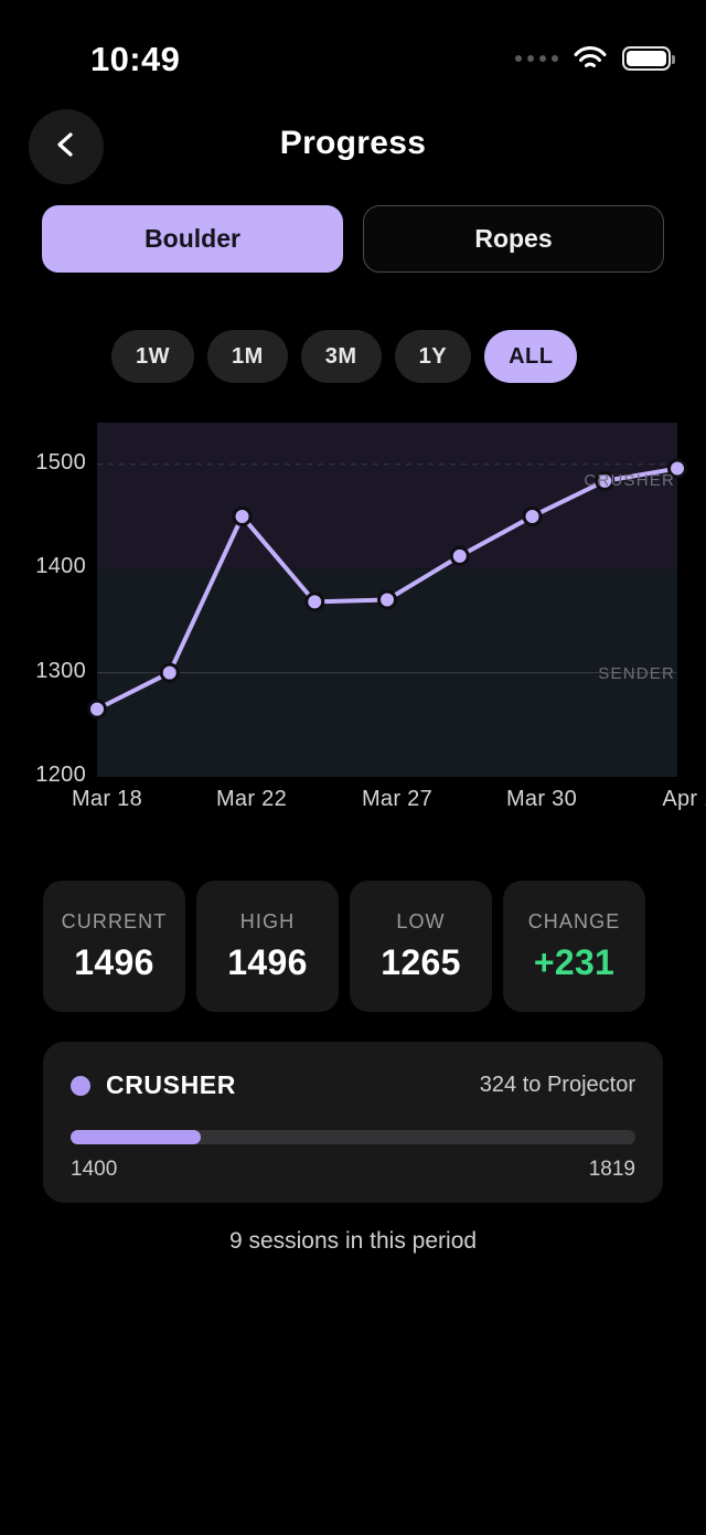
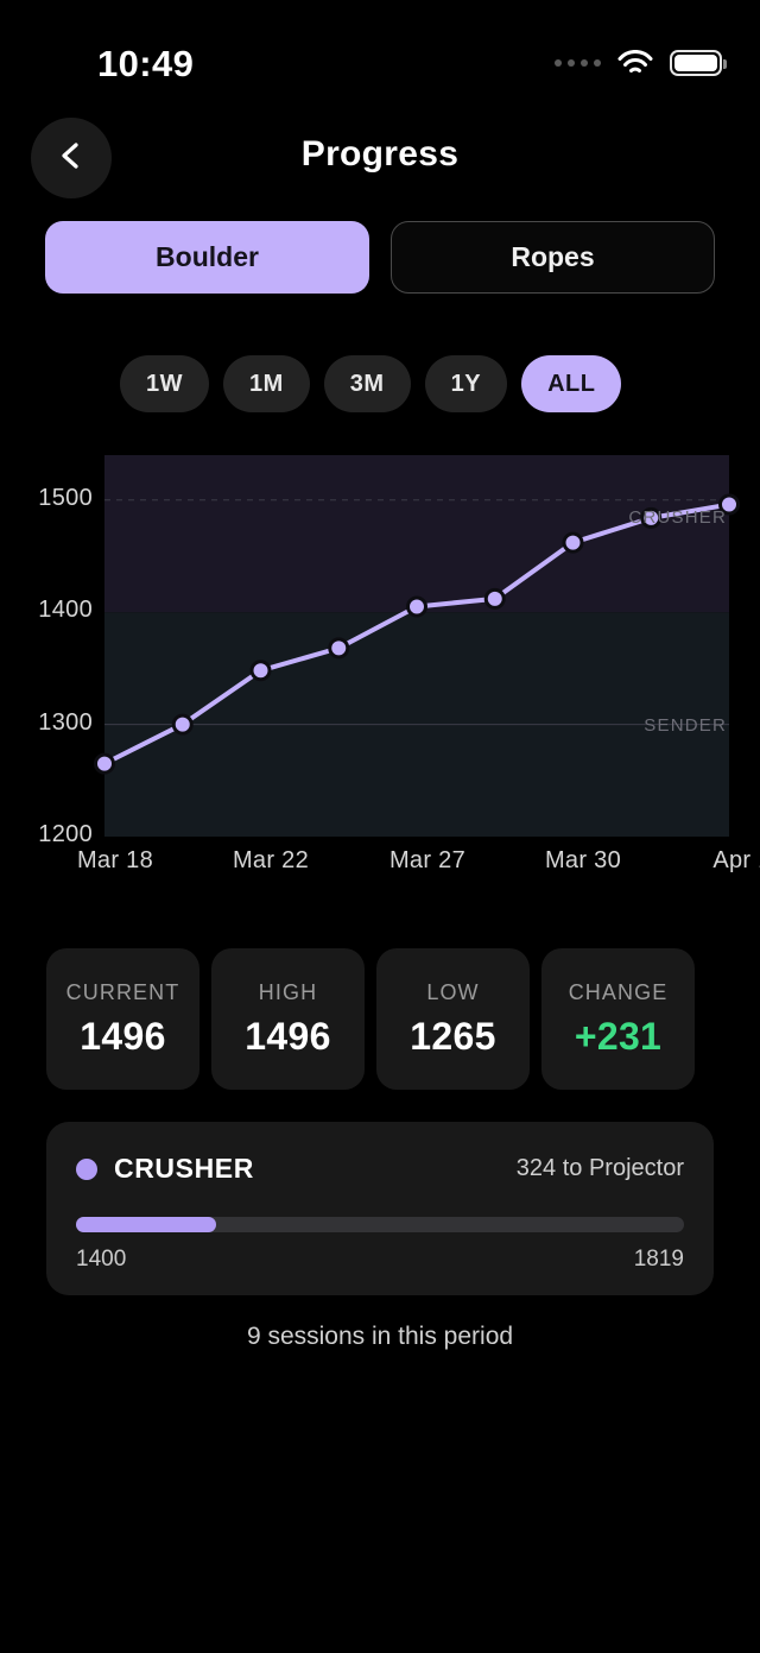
Mar 22: 1450 -> 1350
Mar 27: 1370 -> 1400
Mar 30: 1450 -> 1460
